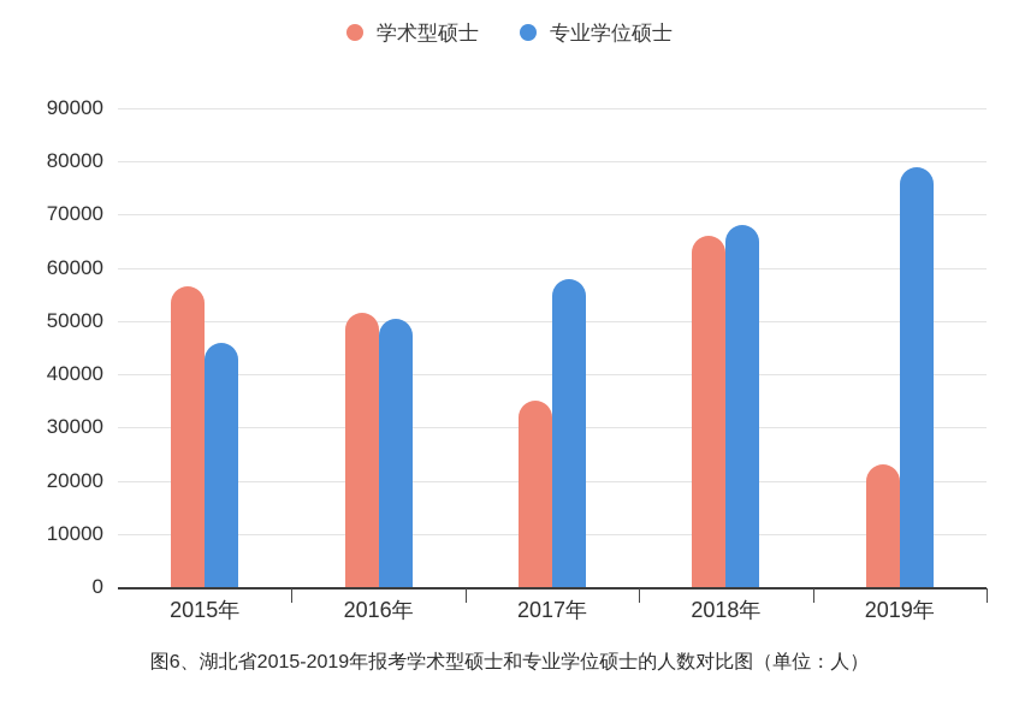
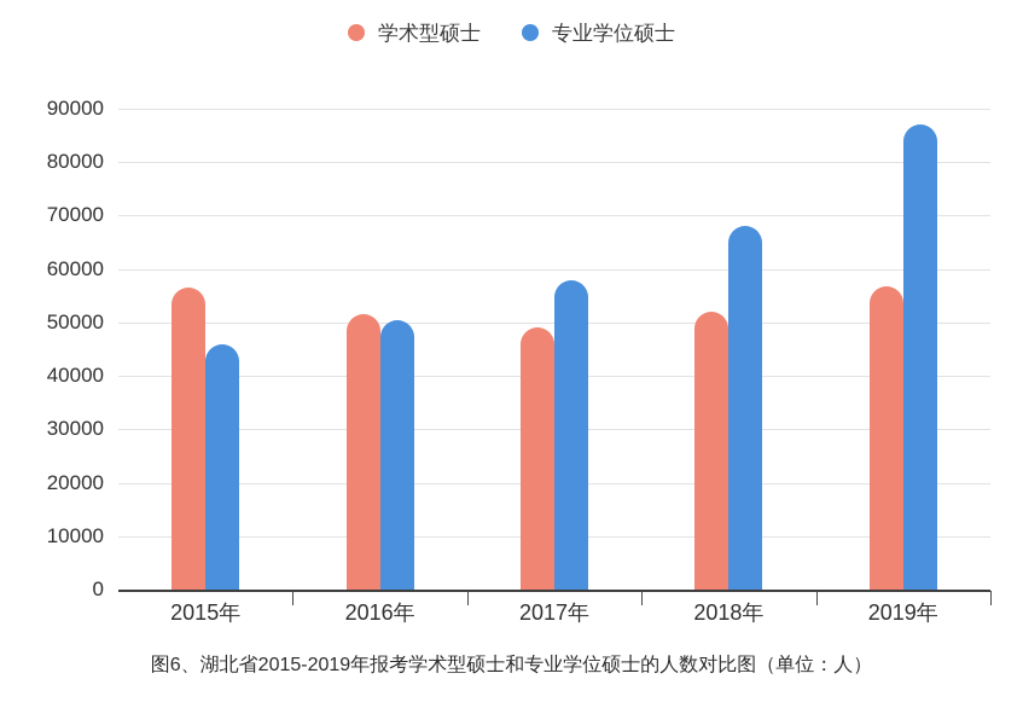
学术型硕士/2017年: 35000 -> 49000
学术型硕士/2018年: 66000 -> 52000
学术型硕士/2019年: 23000 -> 57000
专业学位硕士/2019年: 79000 -> 87000
